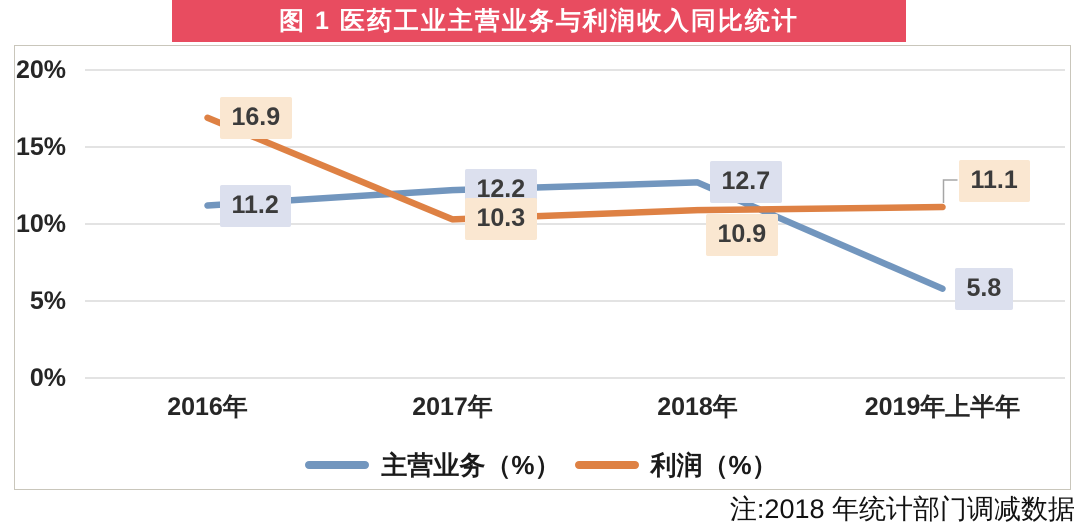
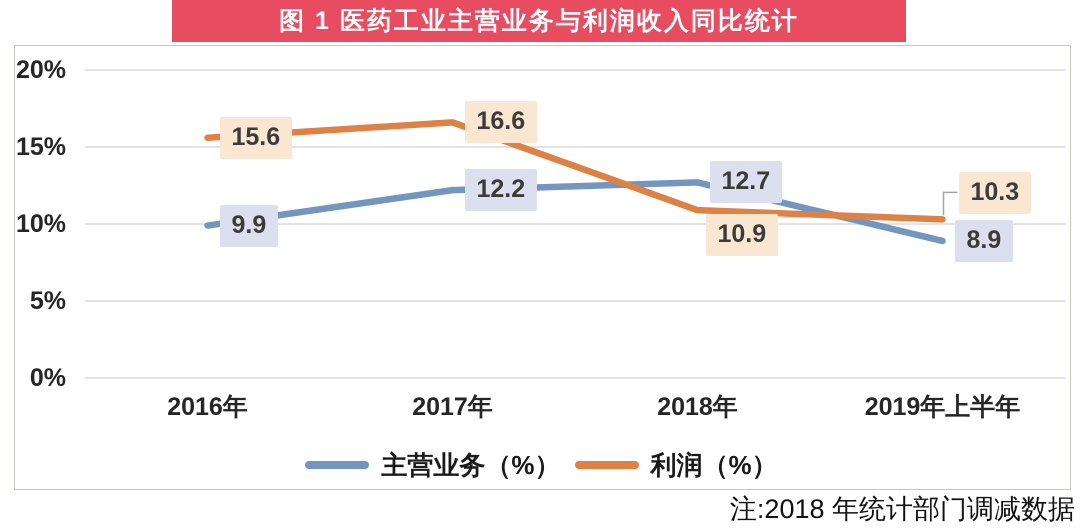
主营业务（%）/2016年: 11.2 -> 9.9
利润（%）/2016年: 16.9 -> 15.6
利润（%）/2017年: 10.3 -> 16.6
主营业务（%）/2019年上半年: 5.8 -> 8.9
利润（%）/2019年上半年: 11.1 -> 10.3
